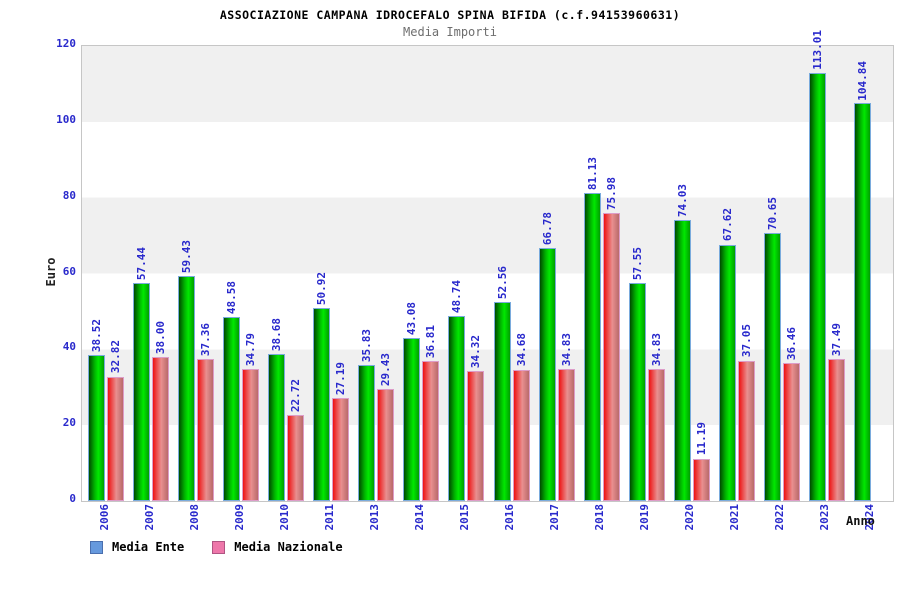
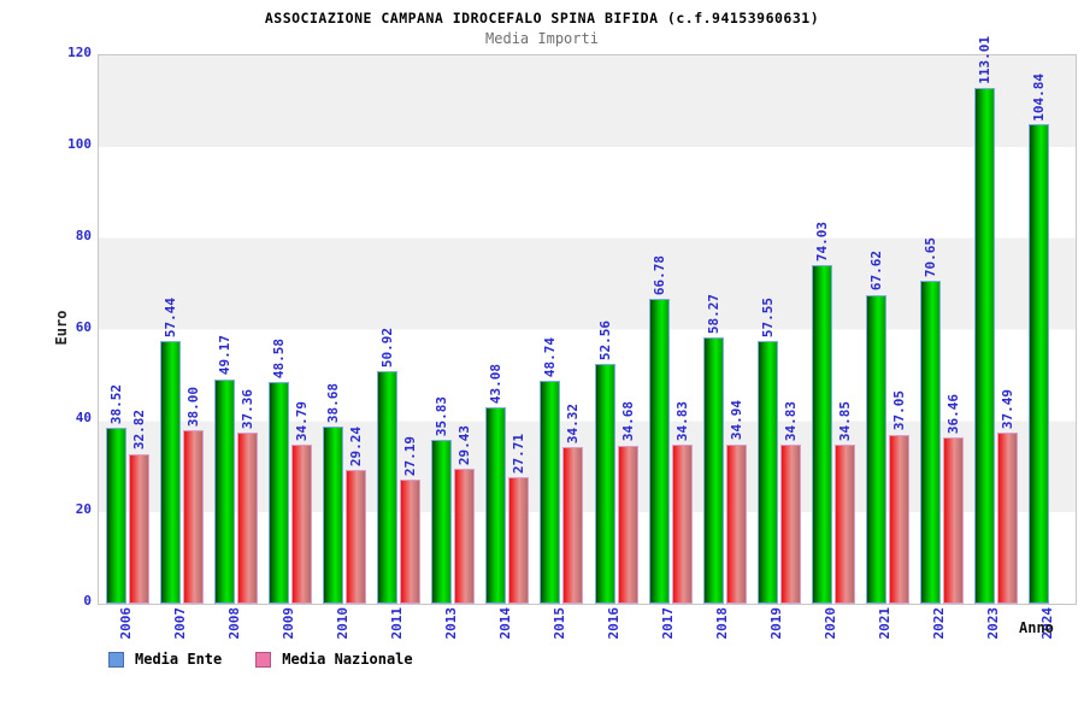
Media Ente/2008: 59.43 -> 49.17
Media Nazionale/2010: 22.72 -> 29.24
Media Nazionale/2014: 36.81 -> 27.71
Media Ente/2018: 81.13 -> 58.27
Media Nazionale/2018: 75.98 -> 34.94
Media Nazionale/2020: 11.19 -> 34.85
